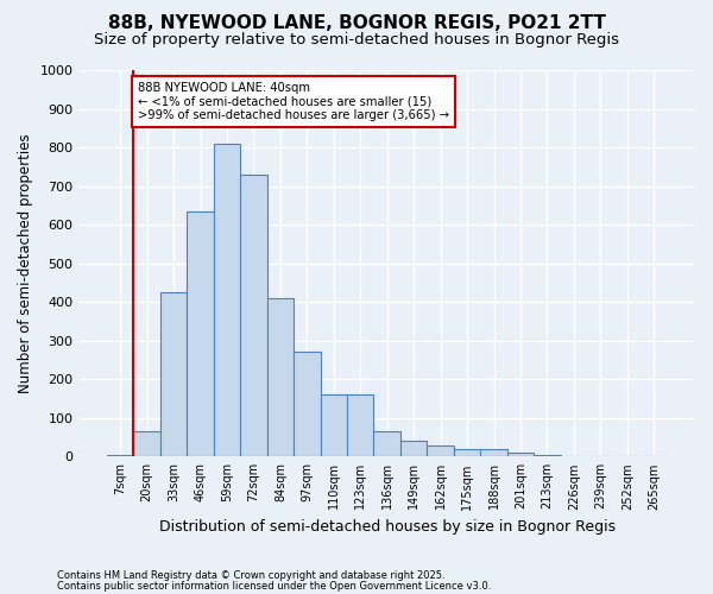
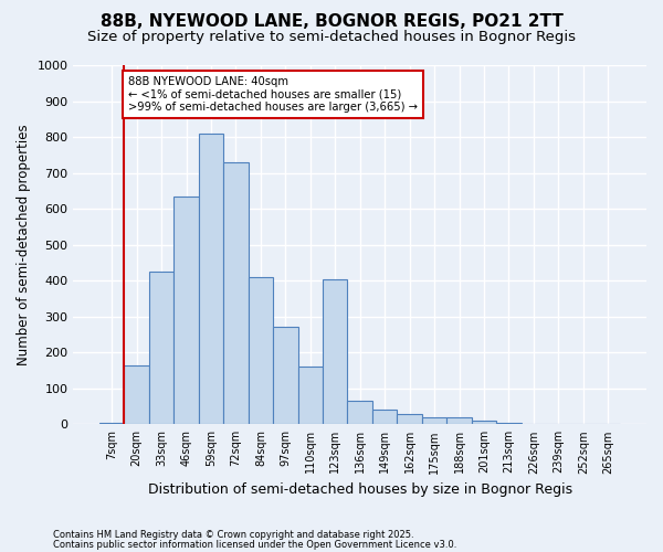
20sqm: 65 -> 165
123sqm: 160 -> 405
